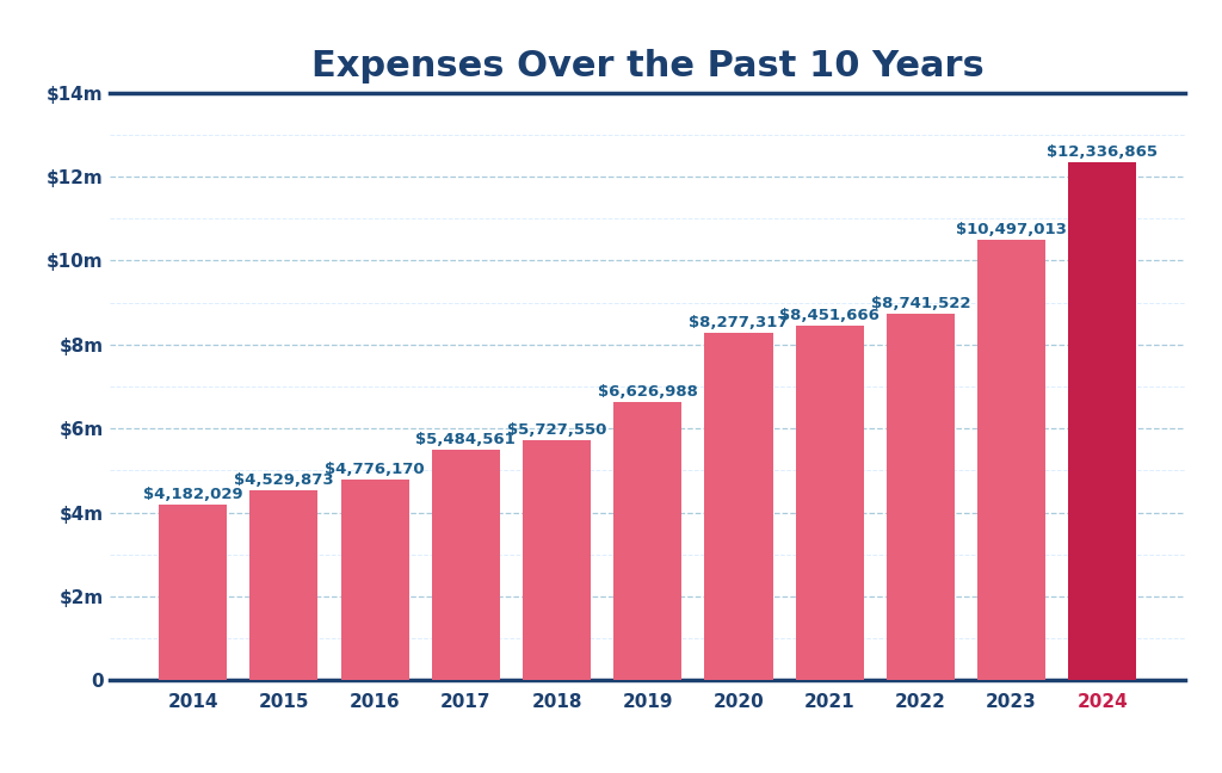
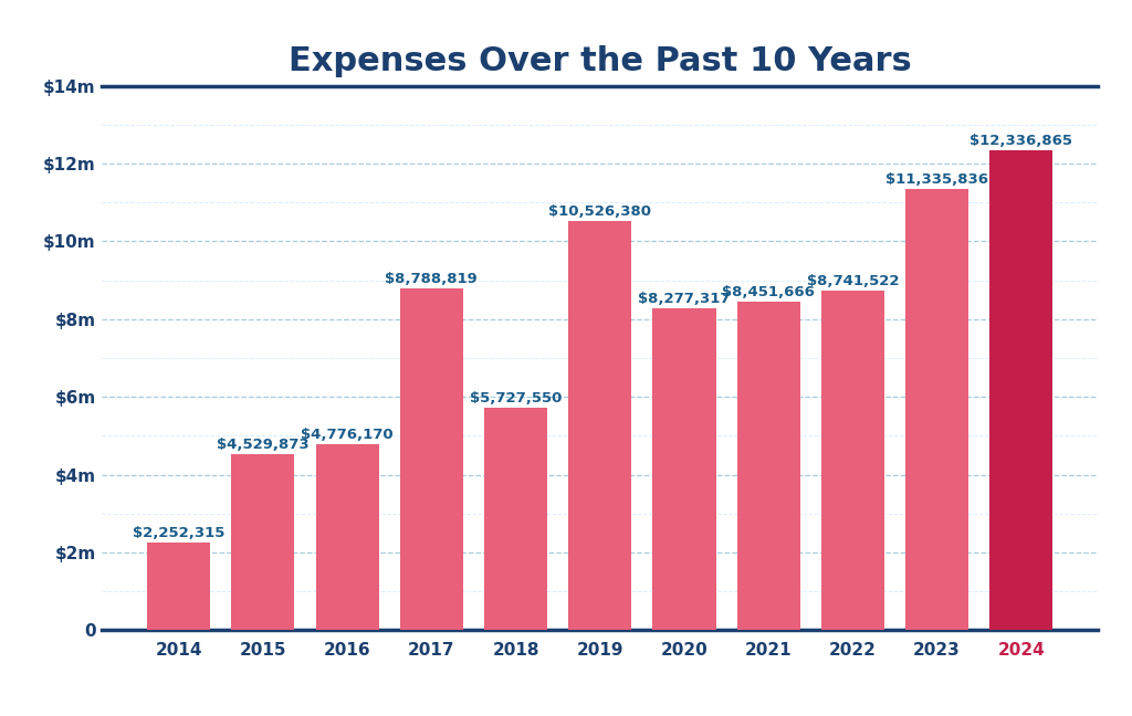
2014: $4,182,029 -> $2,252,315
2017: $5,484,561 -> $8,788,819
2019: $6,626,988 -> $10,526,380
2023: $10,497,013 -> $11,335,836
